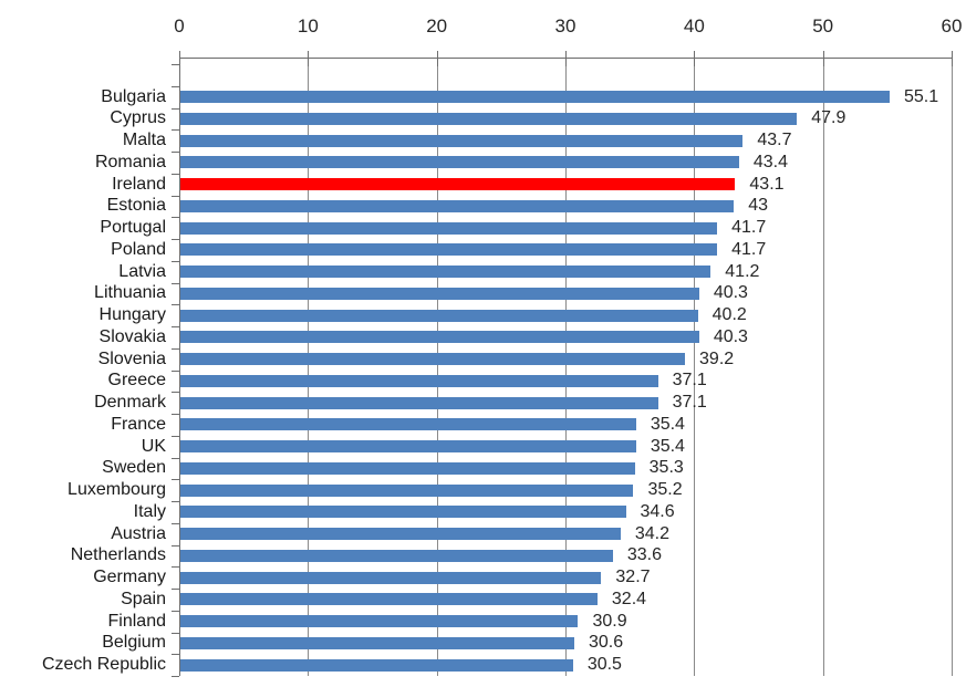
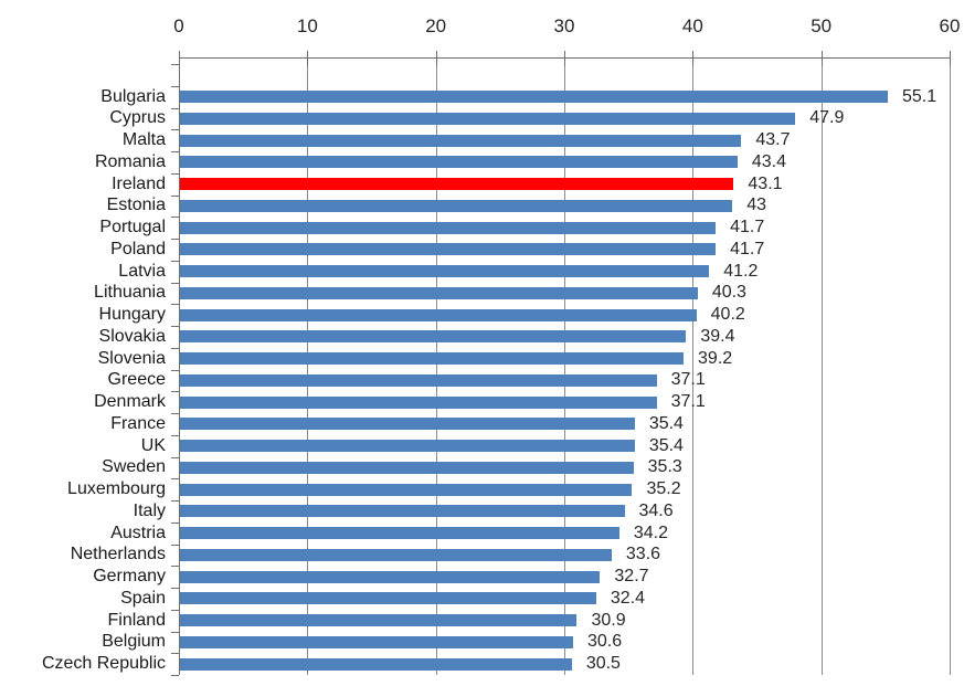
Slovakia: 40.3 -> 39.4
